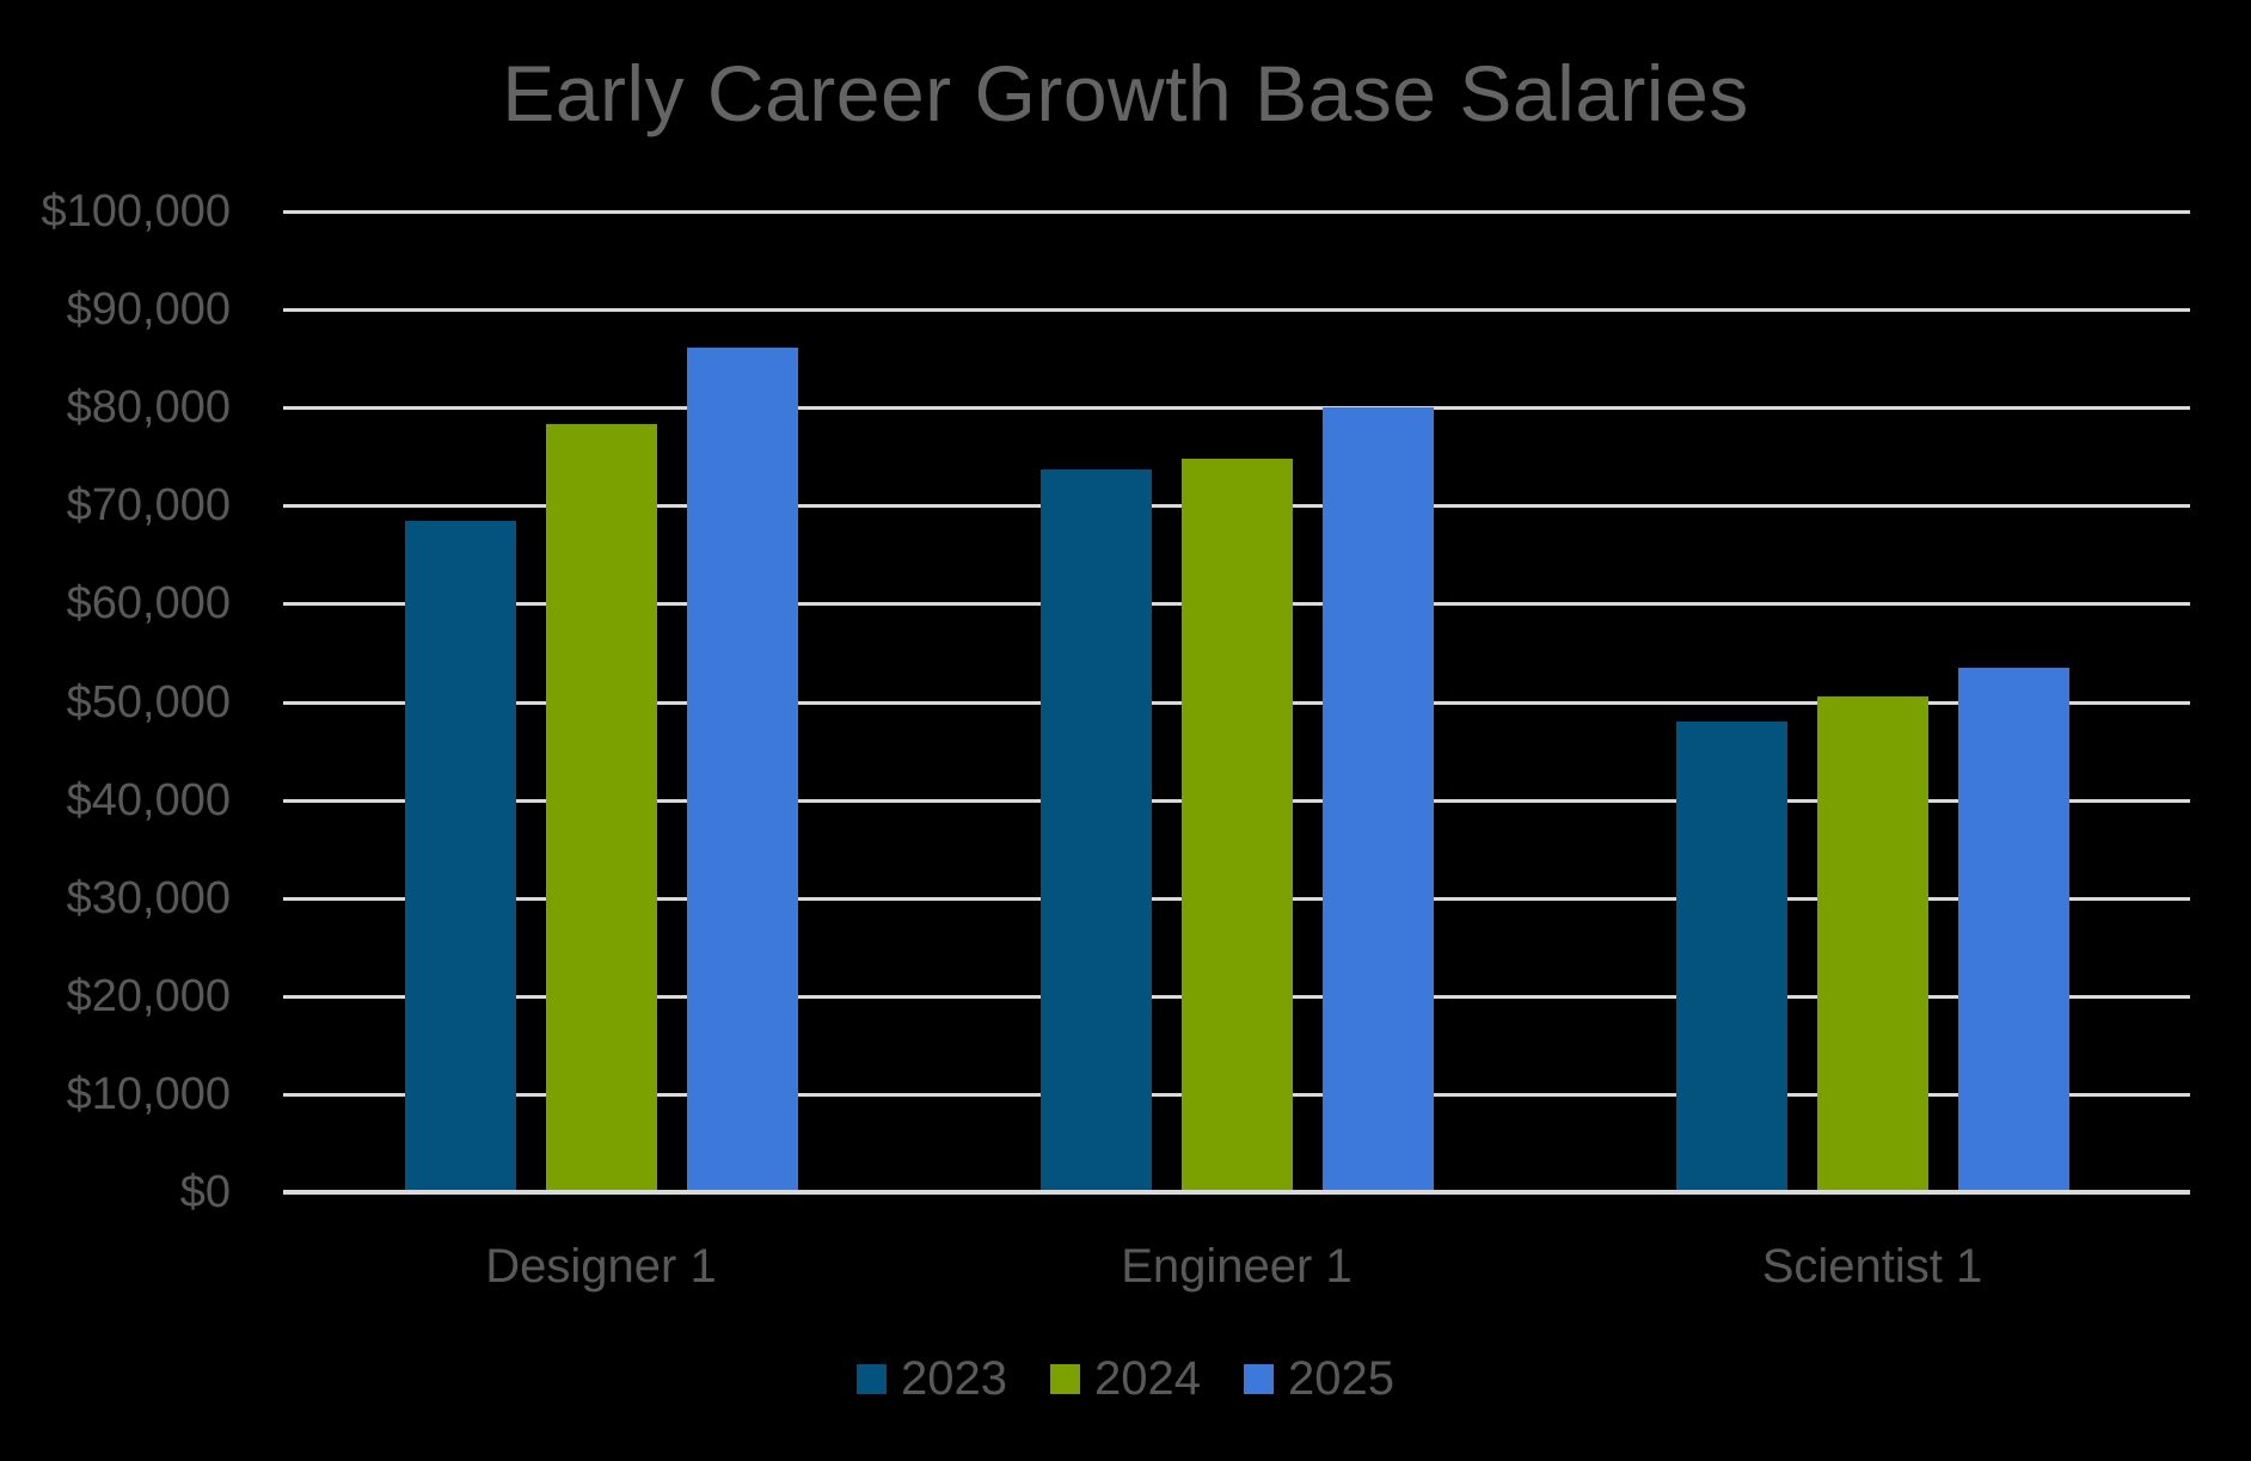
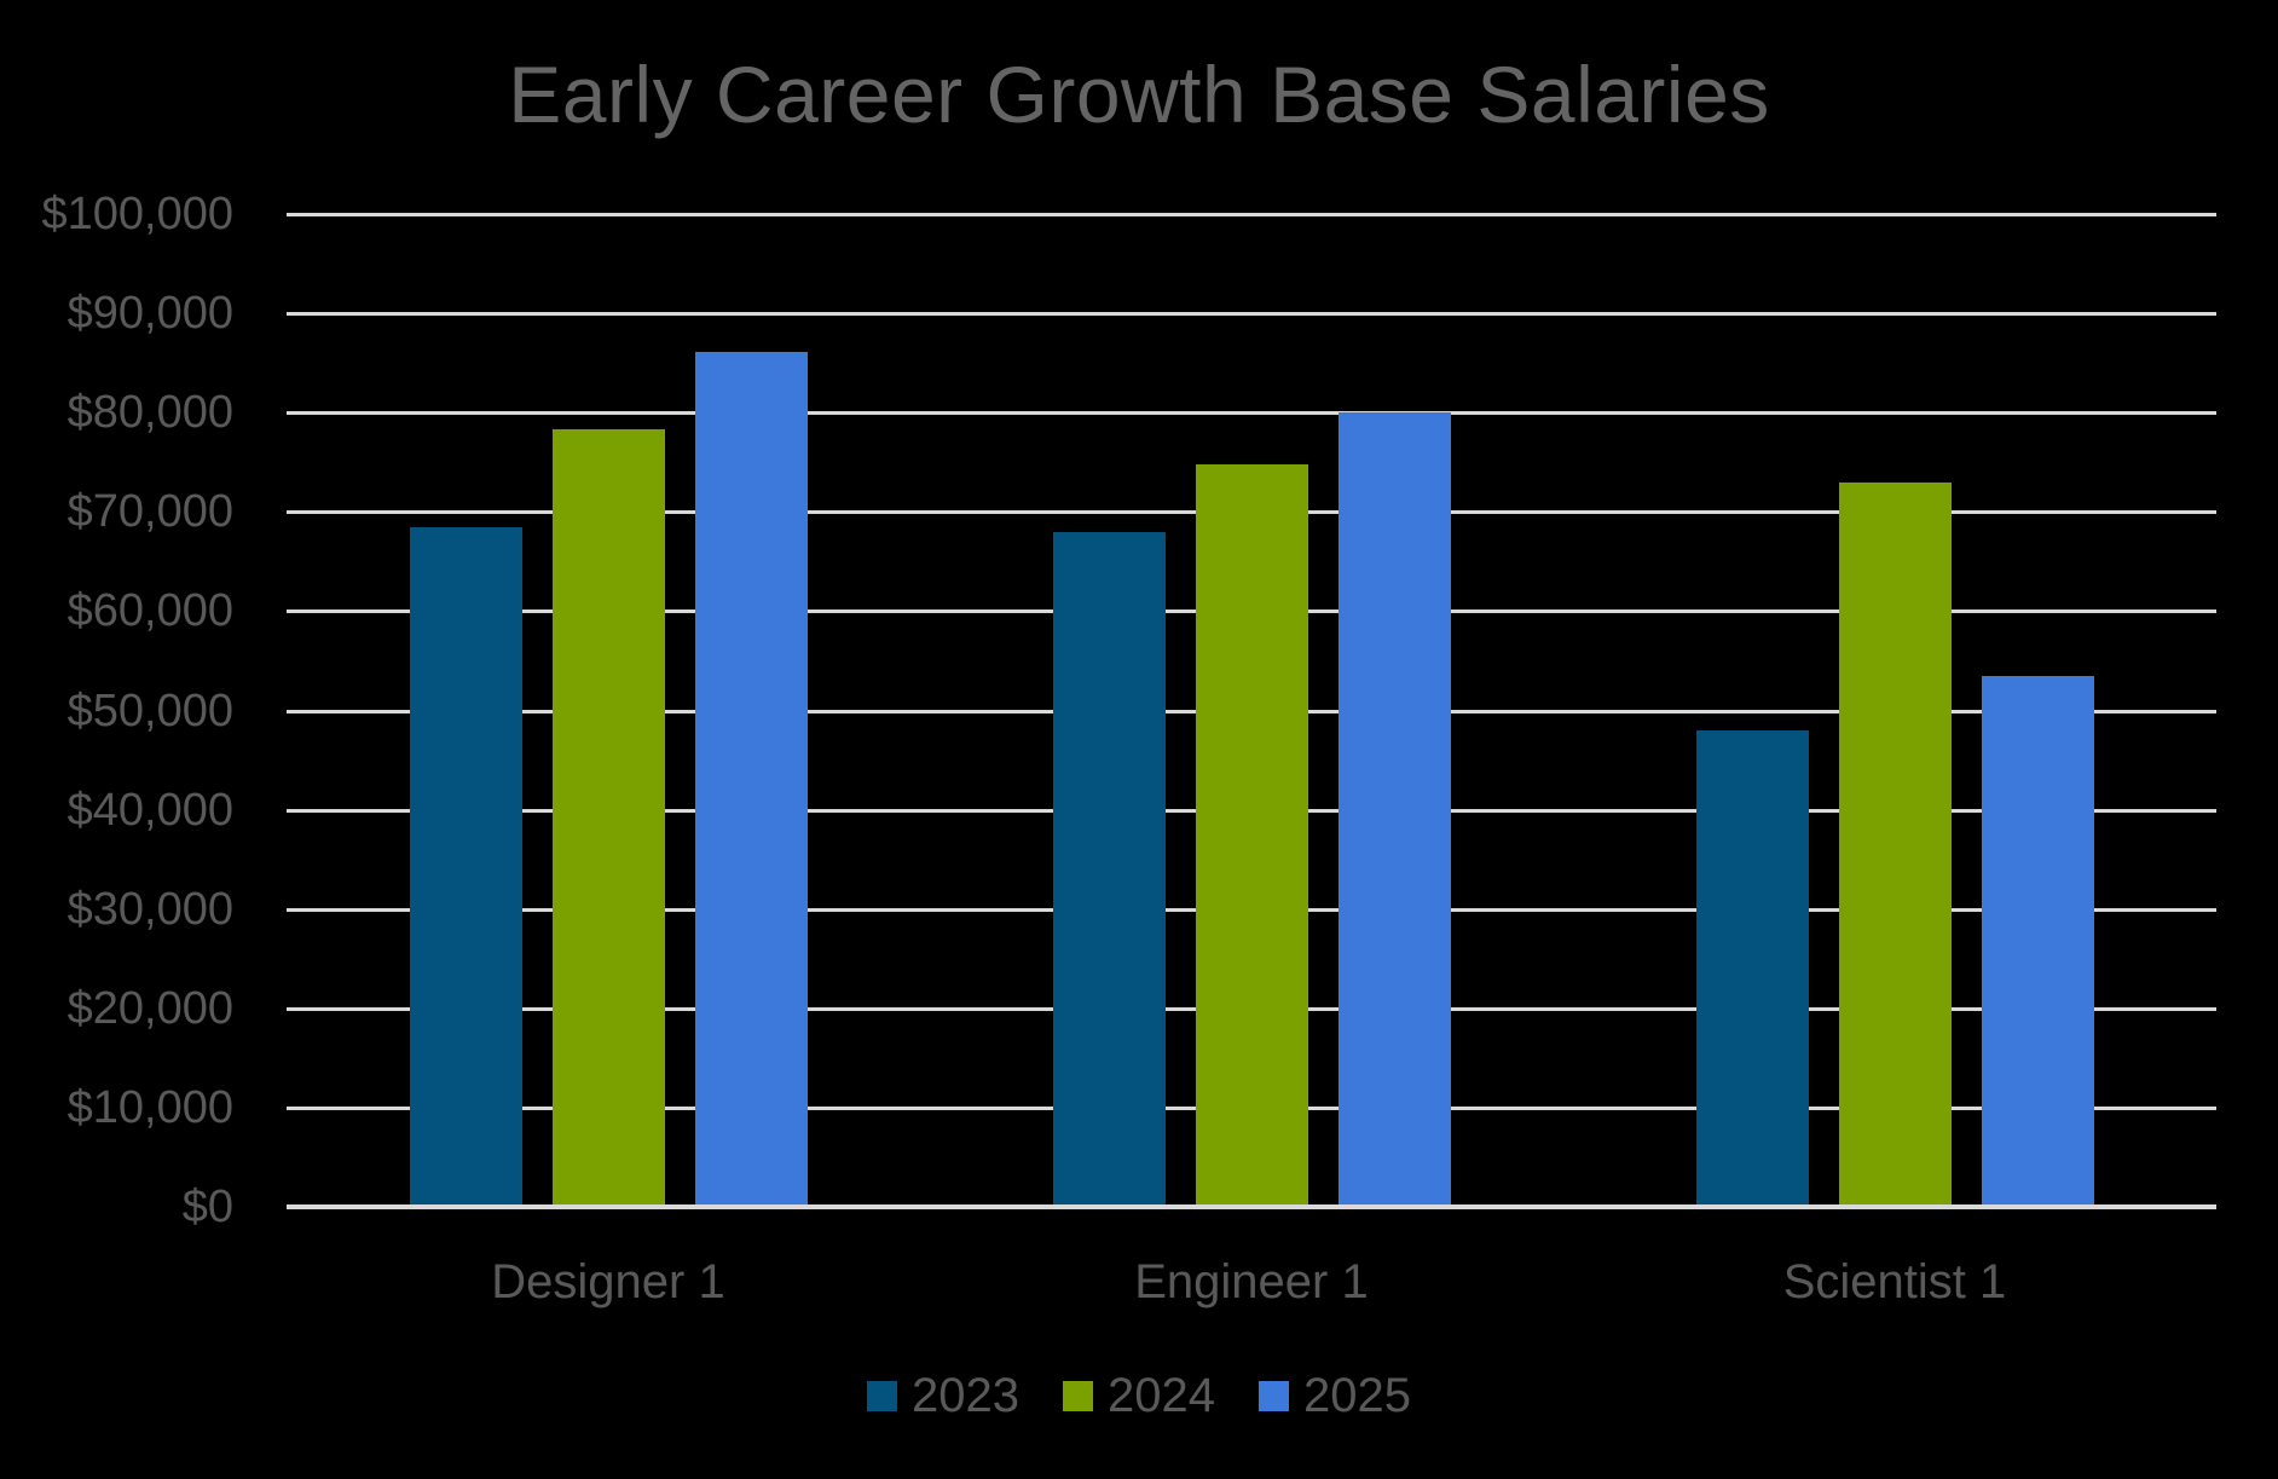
2023/Engineer 1: $74000 -> $68000
2024/Scientist 1: $51000 -> $73000
